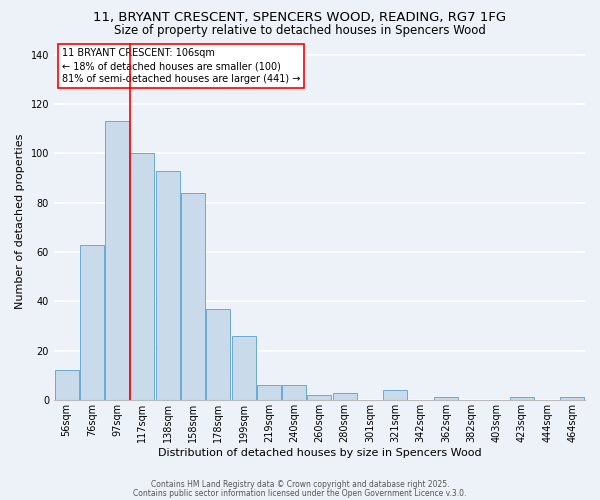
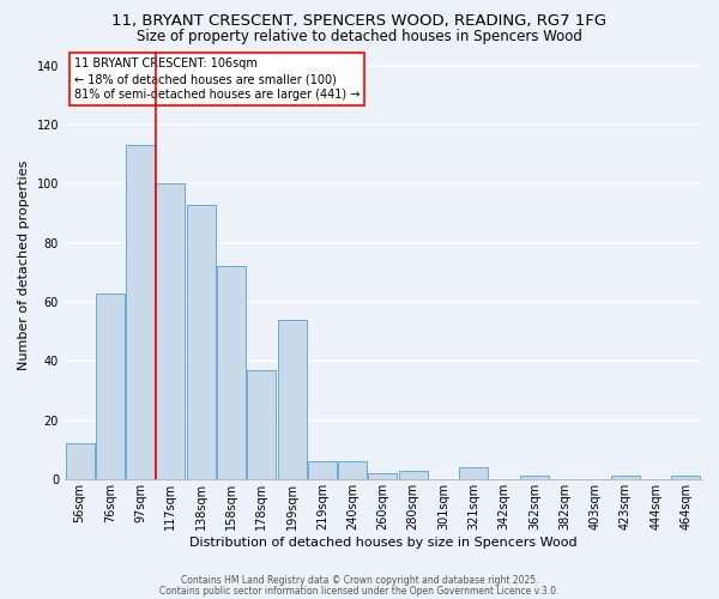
158sqm: 84 -> 72
199sqm: 26 -> 54
